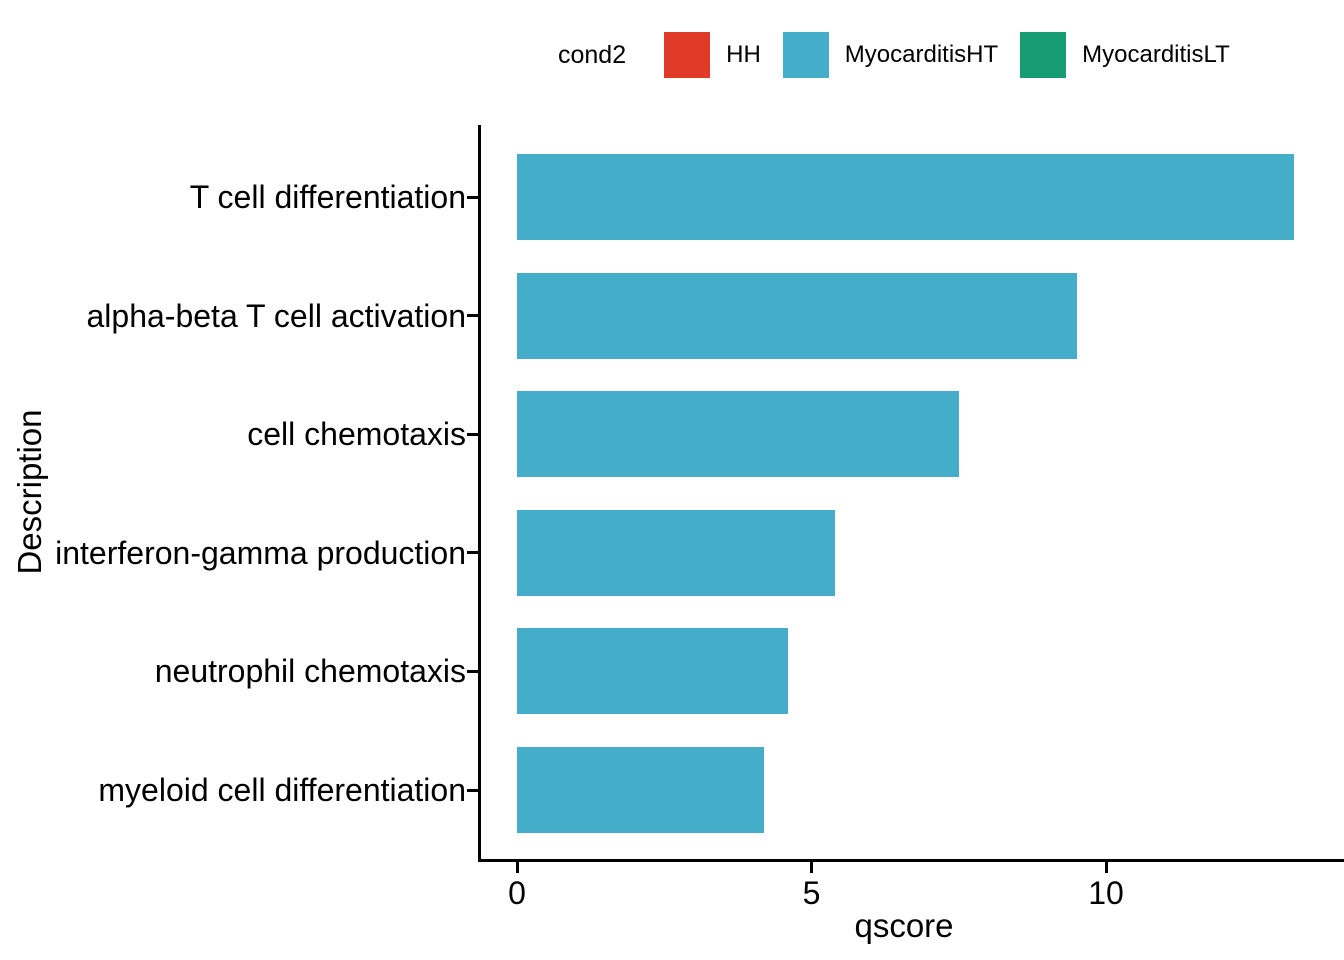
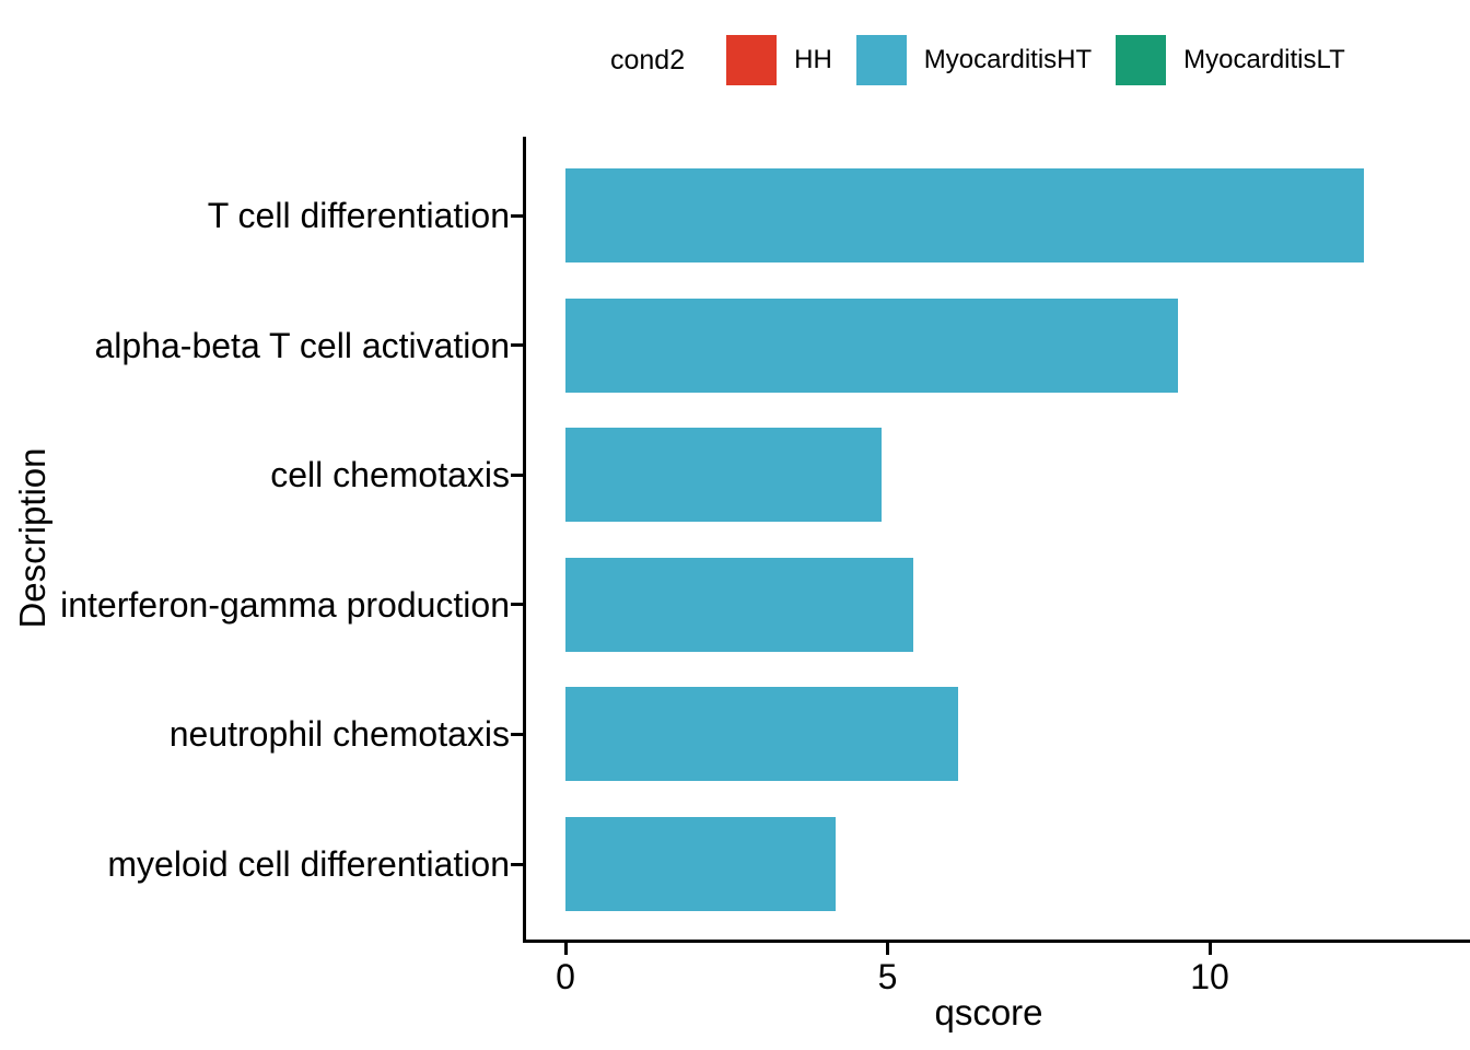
T cell differentiation: 13.2 -> 12.4
cell chemotaxis: 7.5 -> 4.9
neutrophil chemotaxis: 4.6 -> 6.1
